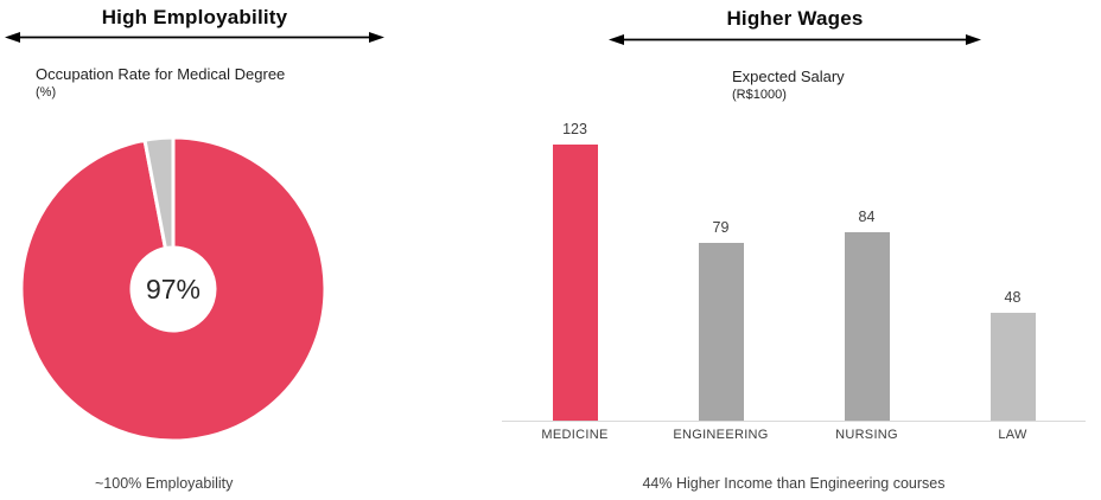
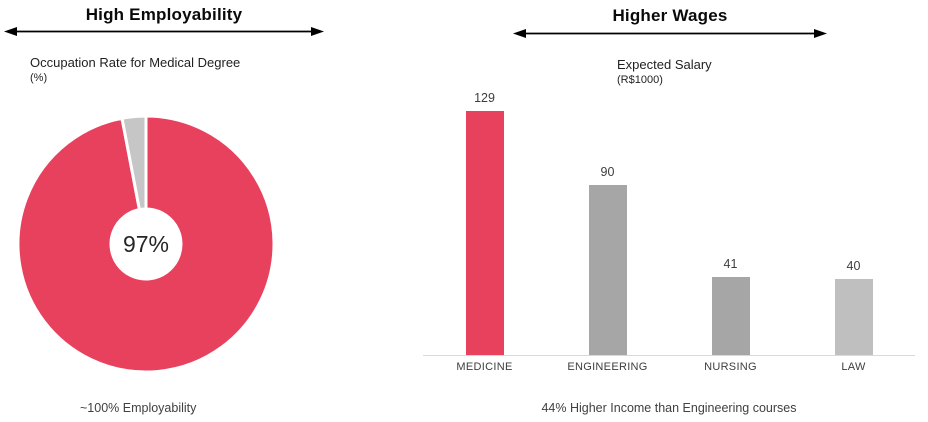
Expected Salary (R$1000)/MEDICINE: 123 -> 129
Expected Salary (R$1000)/ENGINEERING: 79 -> 90
Expected Salary (R$1000)/NURSING: 84 -> 41
Expected Salary (R$1000)/LAW: 48 -> 40
